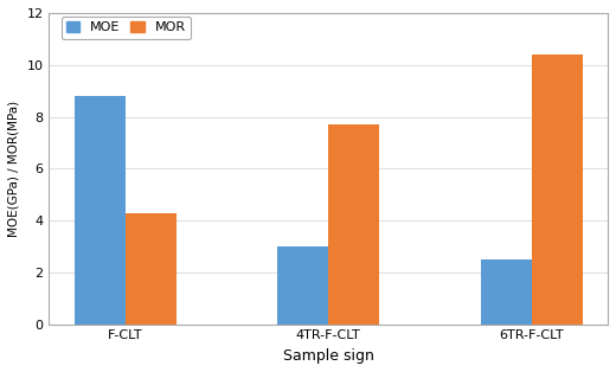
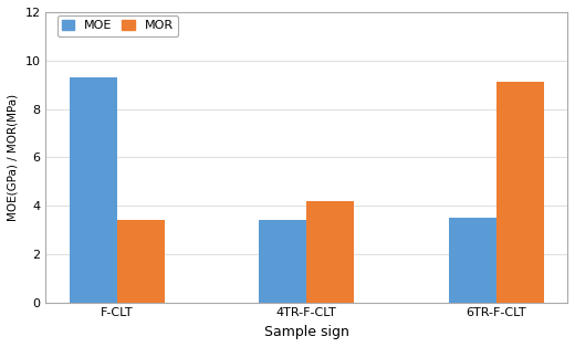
MOE/F-CLT: 8.8 -> 9.3
MOR/F-CLT: 4.3 -> 3.4
MOE/4TR-F-CLT: 3.0 -> 3.4
MOR/4TR-F-CLT: 7.7 -> 4.2
MOE/6TR-F-CLT: 2.5 -> 3.5
MOR/6TR-F-CLT: 10.4 -> 9.1
